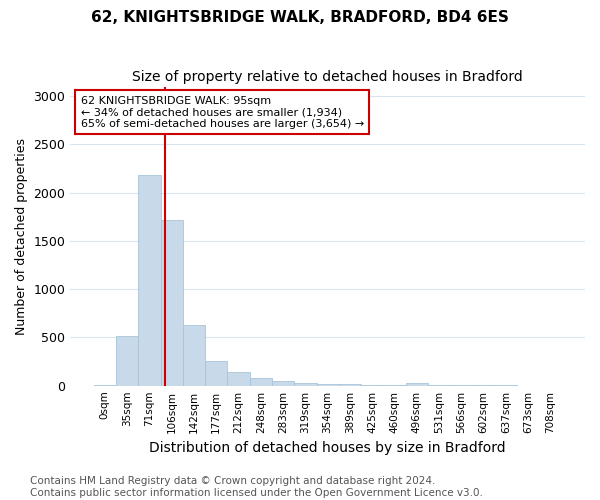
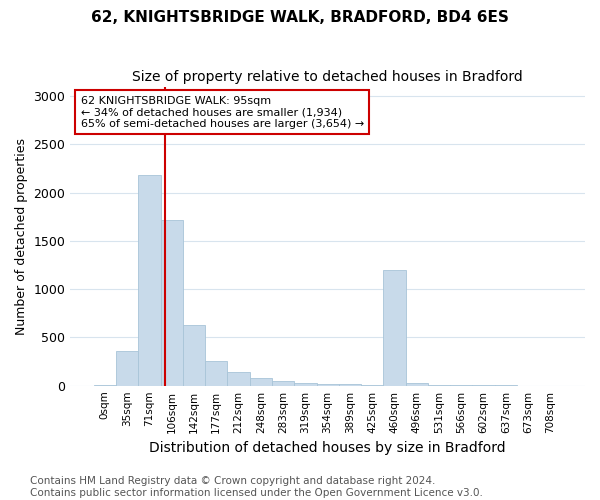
35sqm: 520 -> 360
460sqm: 10 -> 1200
